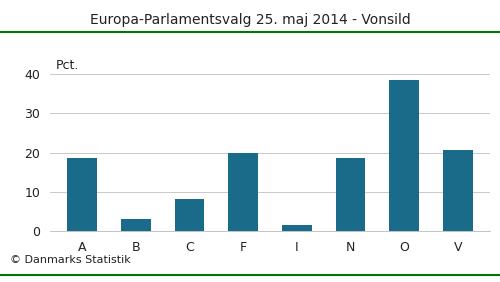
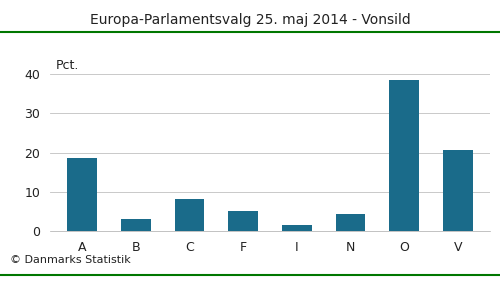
F: 20.0 -> 5.1
N: 18.5 -> 4.5
